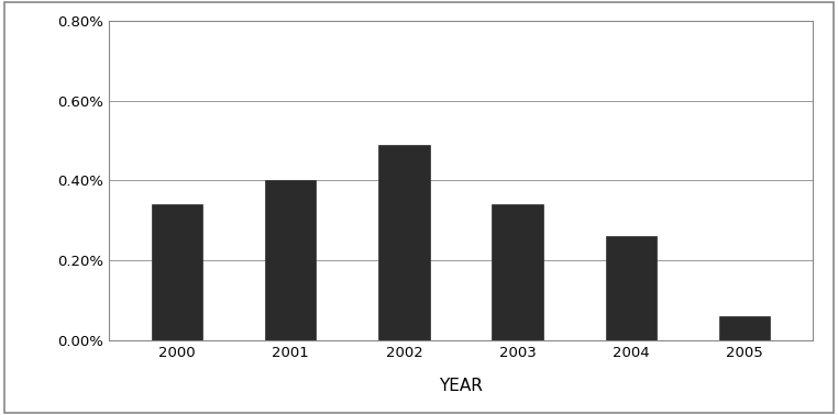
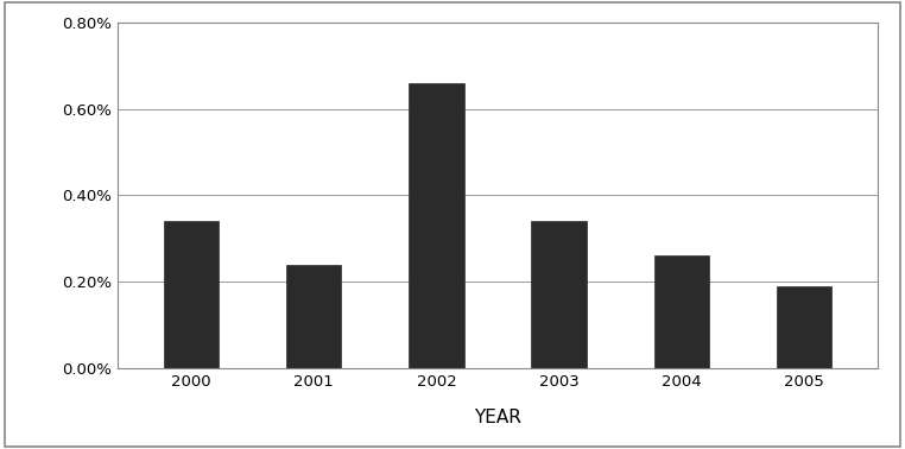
2001: 0.40% -> 0.24%
2002: 0.49% -> 0.66%
2005: 0.06% -> 0.19%
